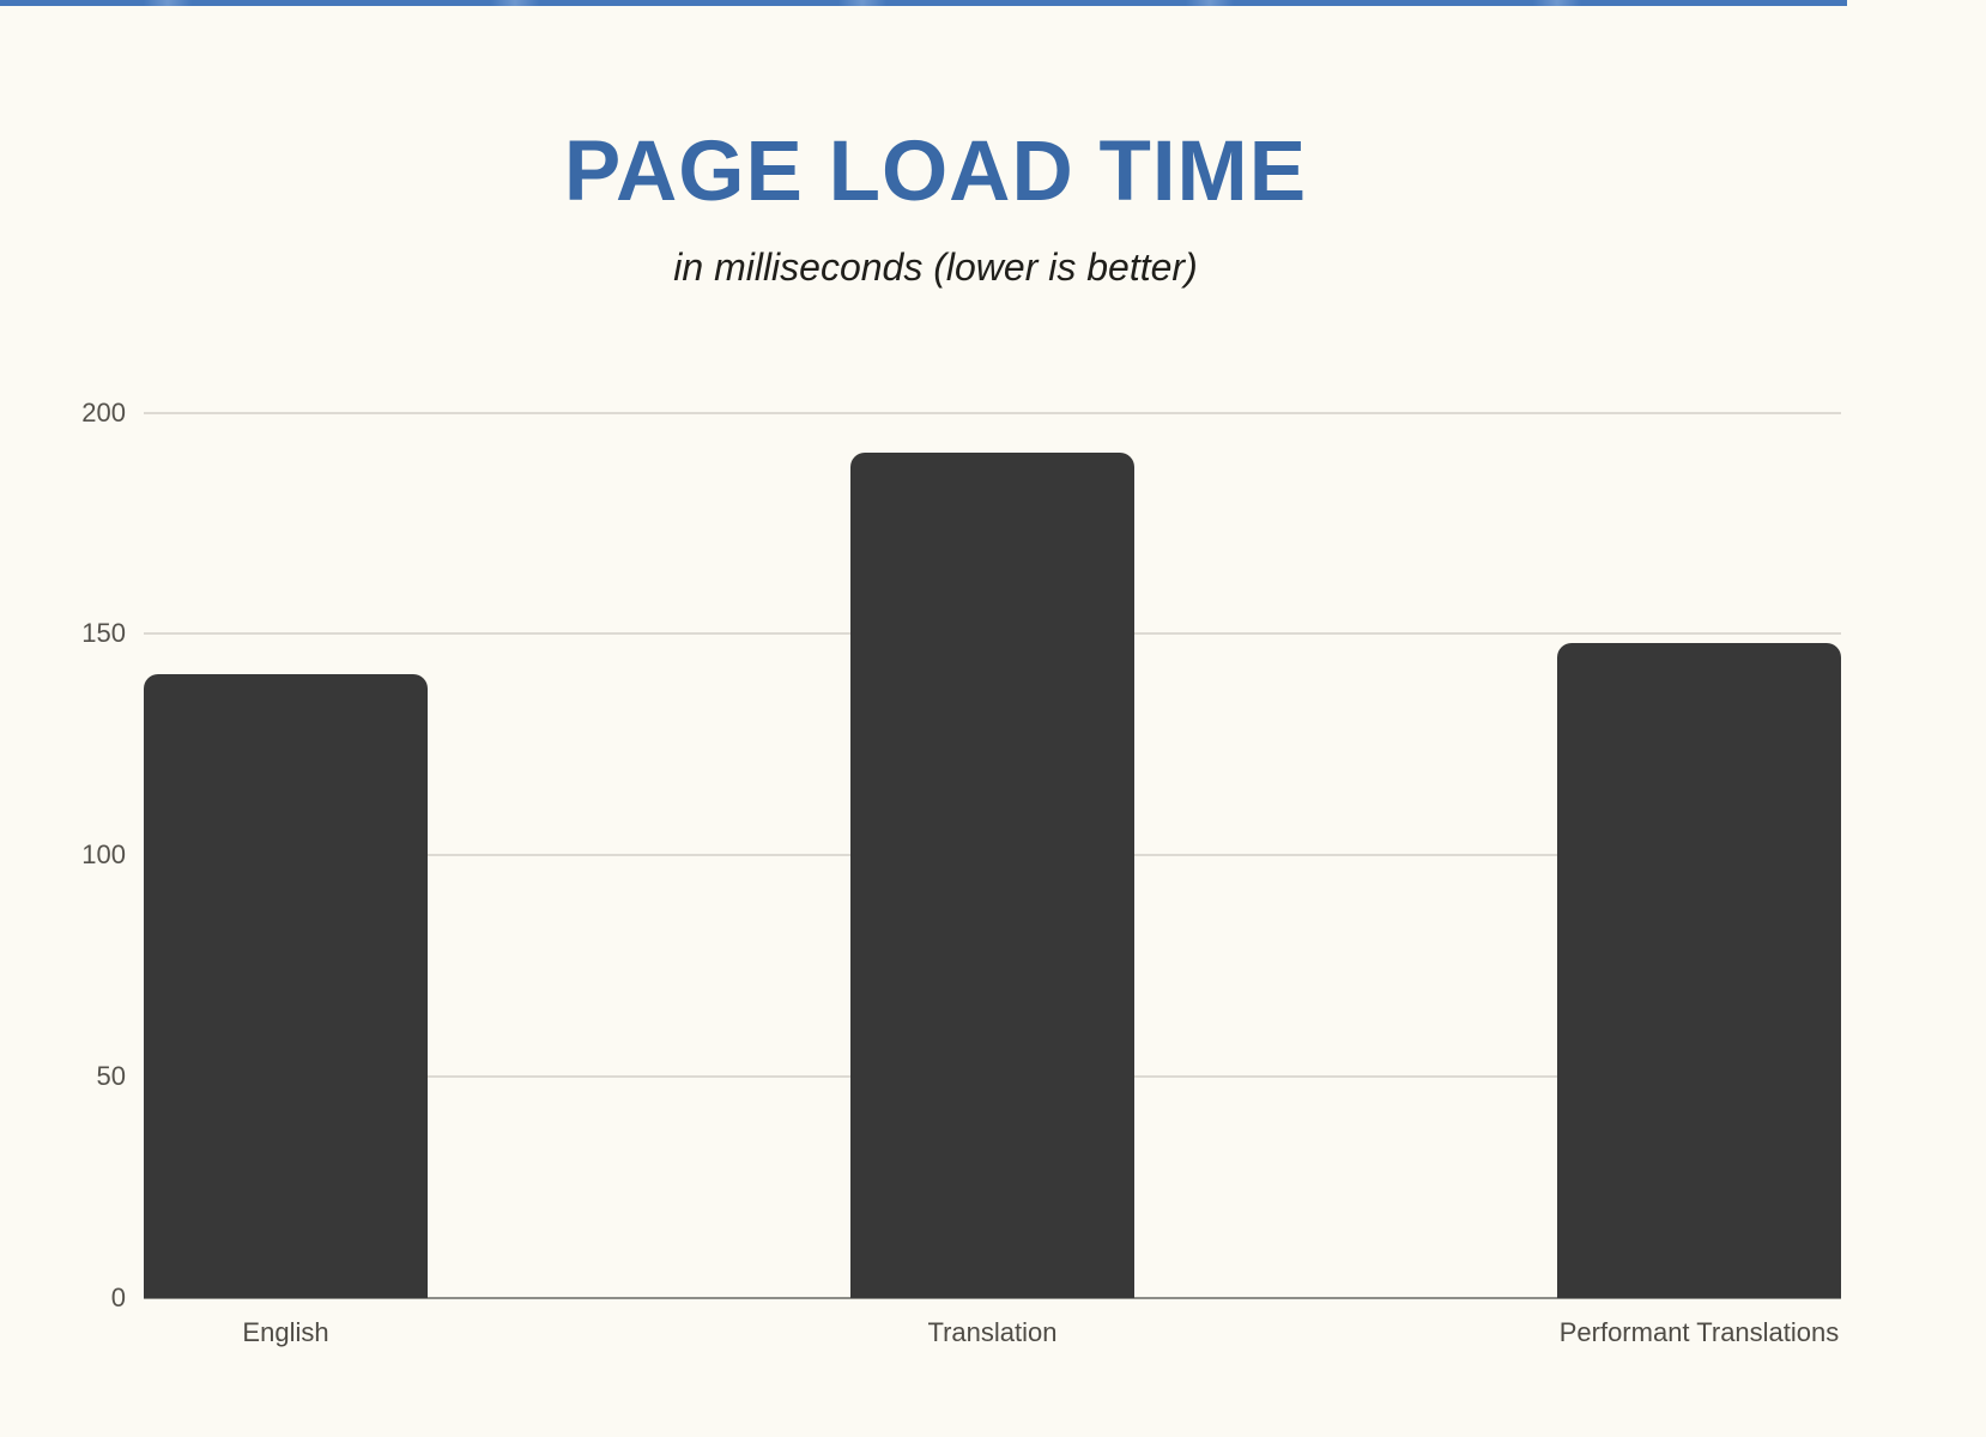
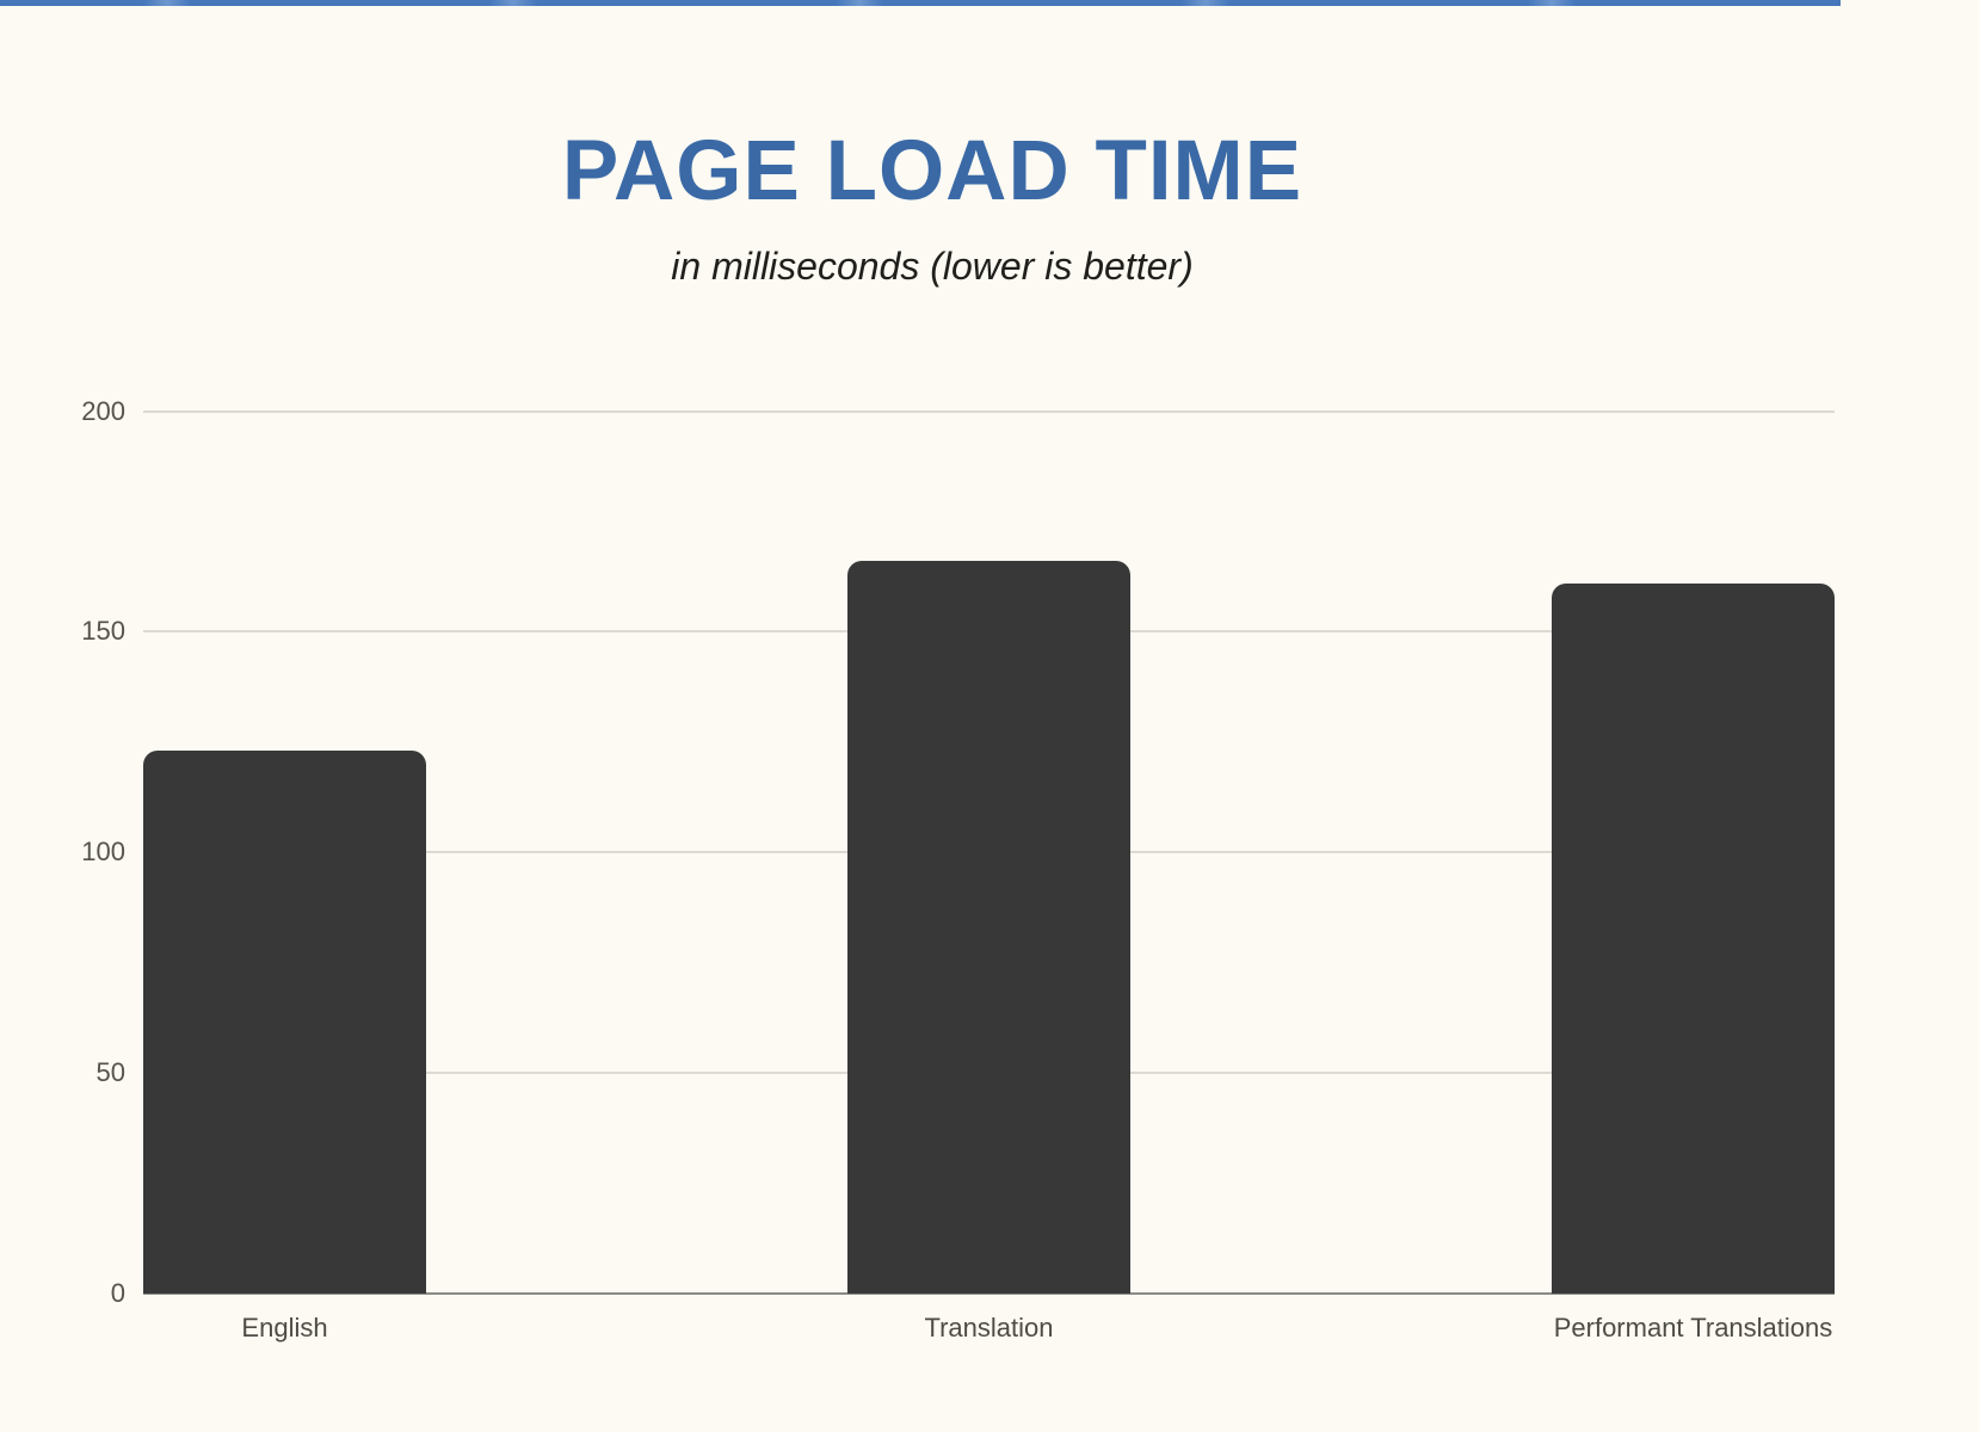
English: 141 -> 123
Translation: 191 -> 166
Performant Translations: 148 -> 161
